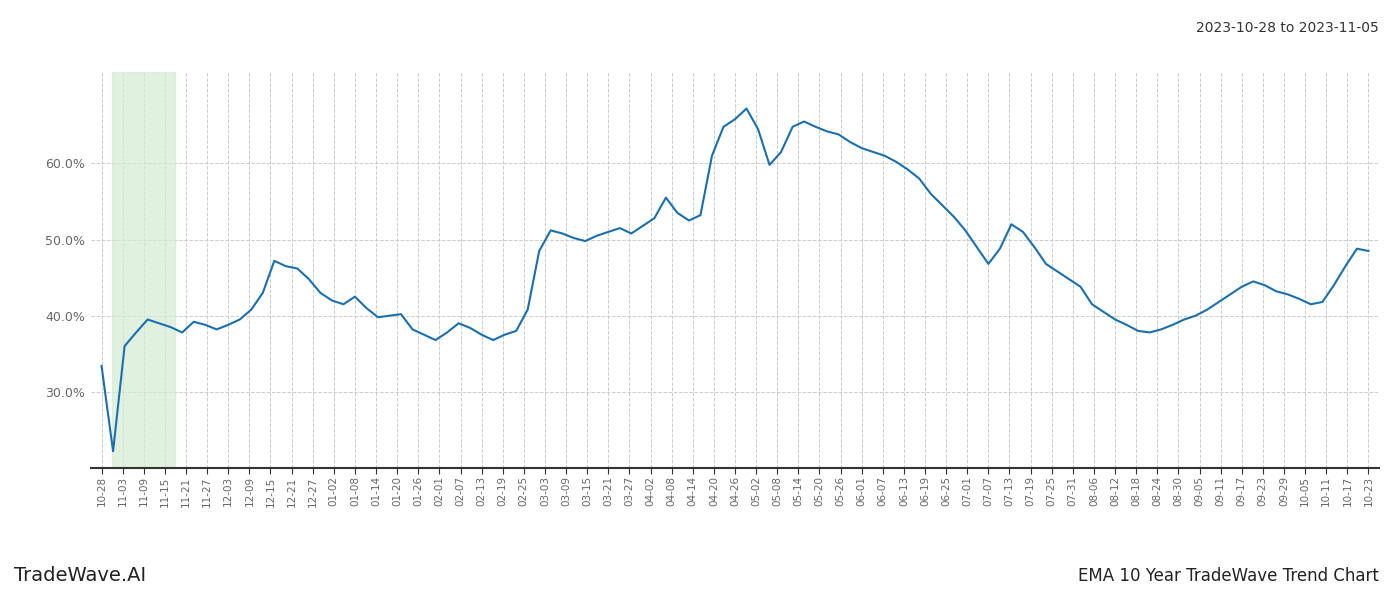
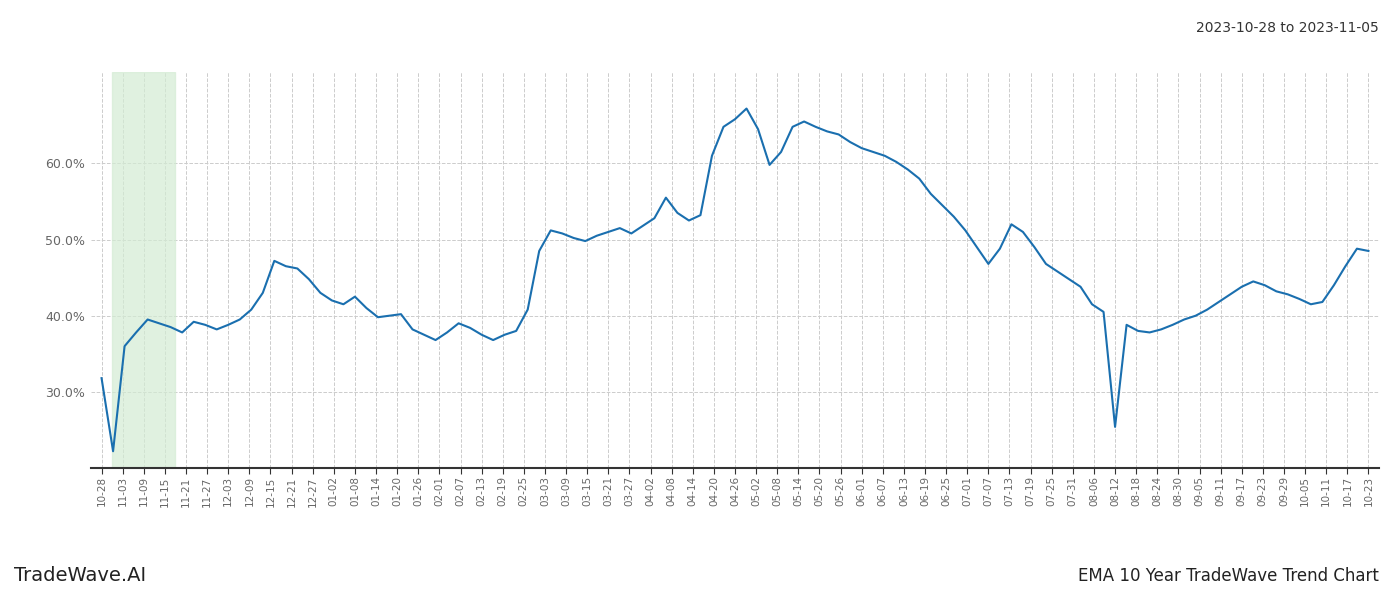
10-28: 33.4% -> 31.8%
08-12: 39.5% -> 25.4%
